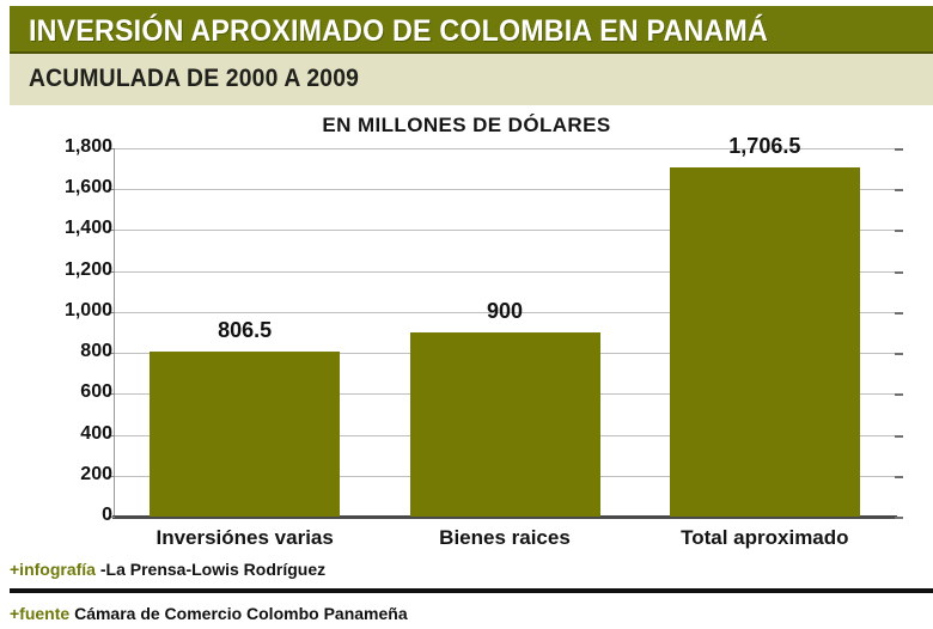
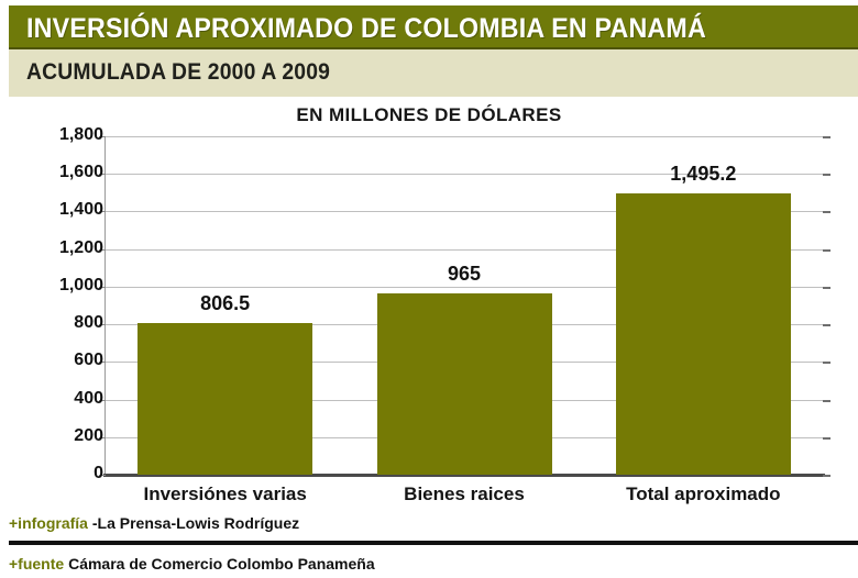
Bienes raices: 900 -> 965
Total aproximado: 1,706.5 -> 1,495.2
